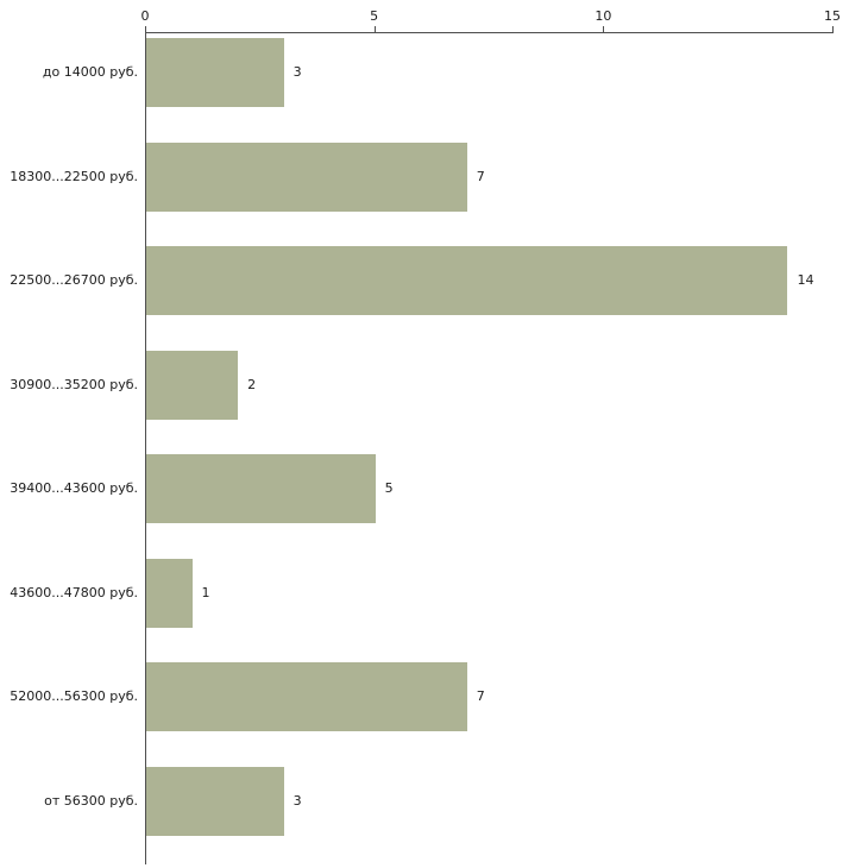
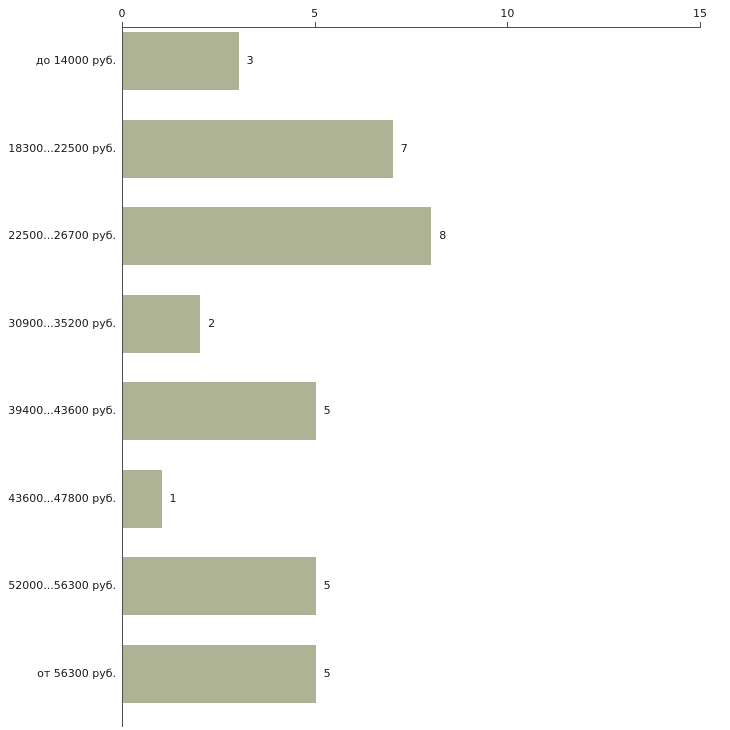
22500...26700 руб.: 14 -> 8
52000...56300 руб.: 7 -> 5
от 56300 руб.: 3 -> 5
